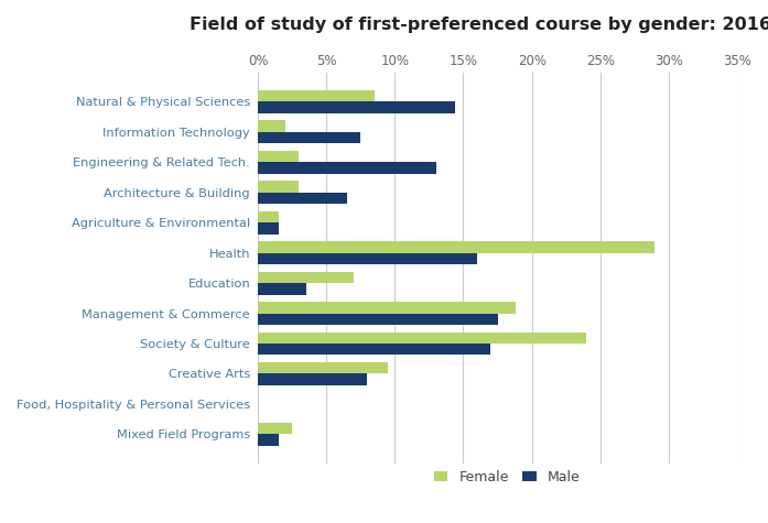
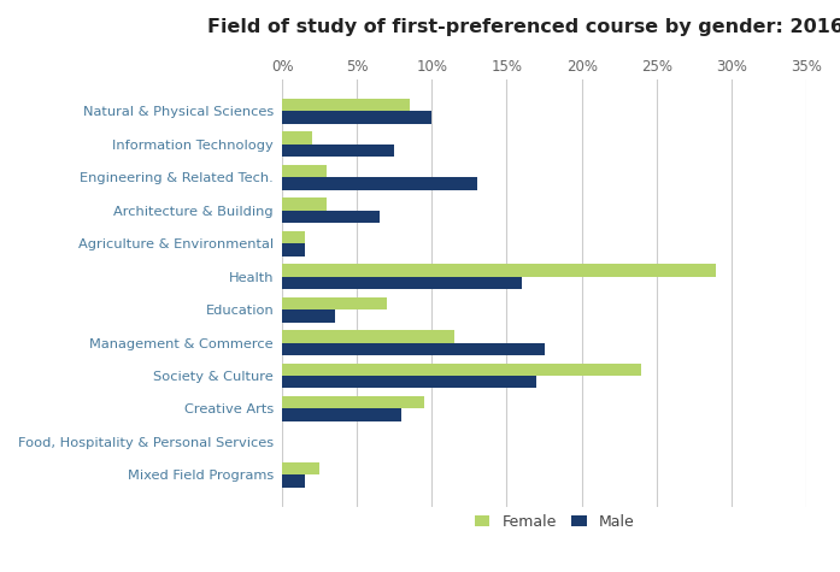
Male/Natural & Physical Sciences: 14.4% -> 10.0%
Female/Management & Commerce: 18.8% -> 11.5%
